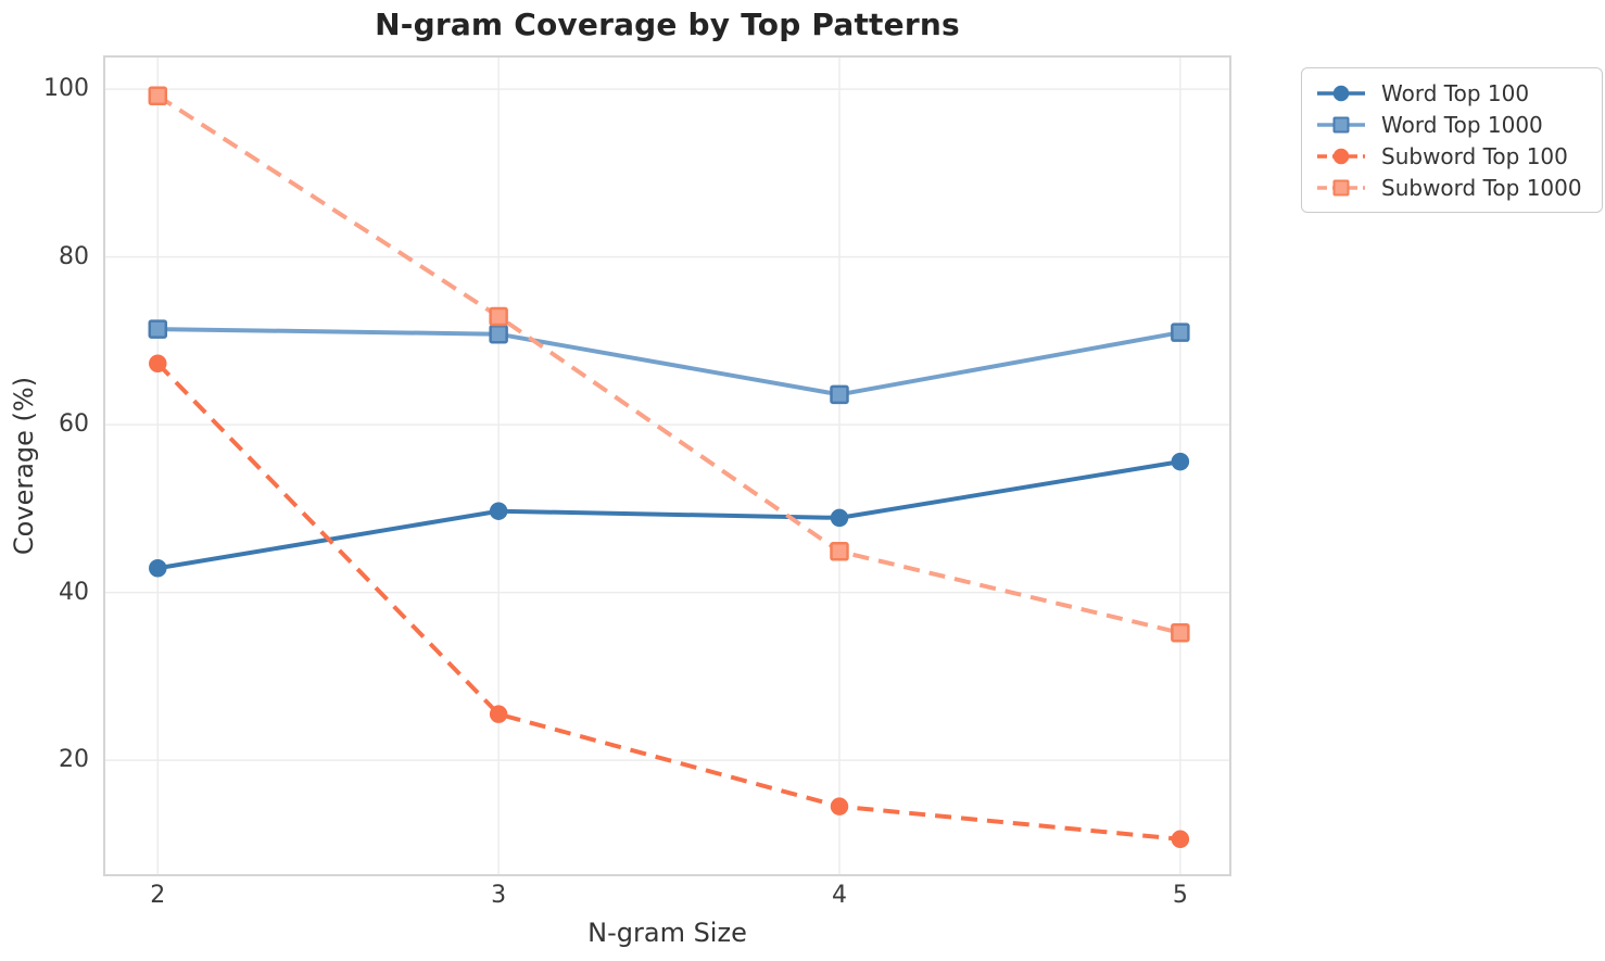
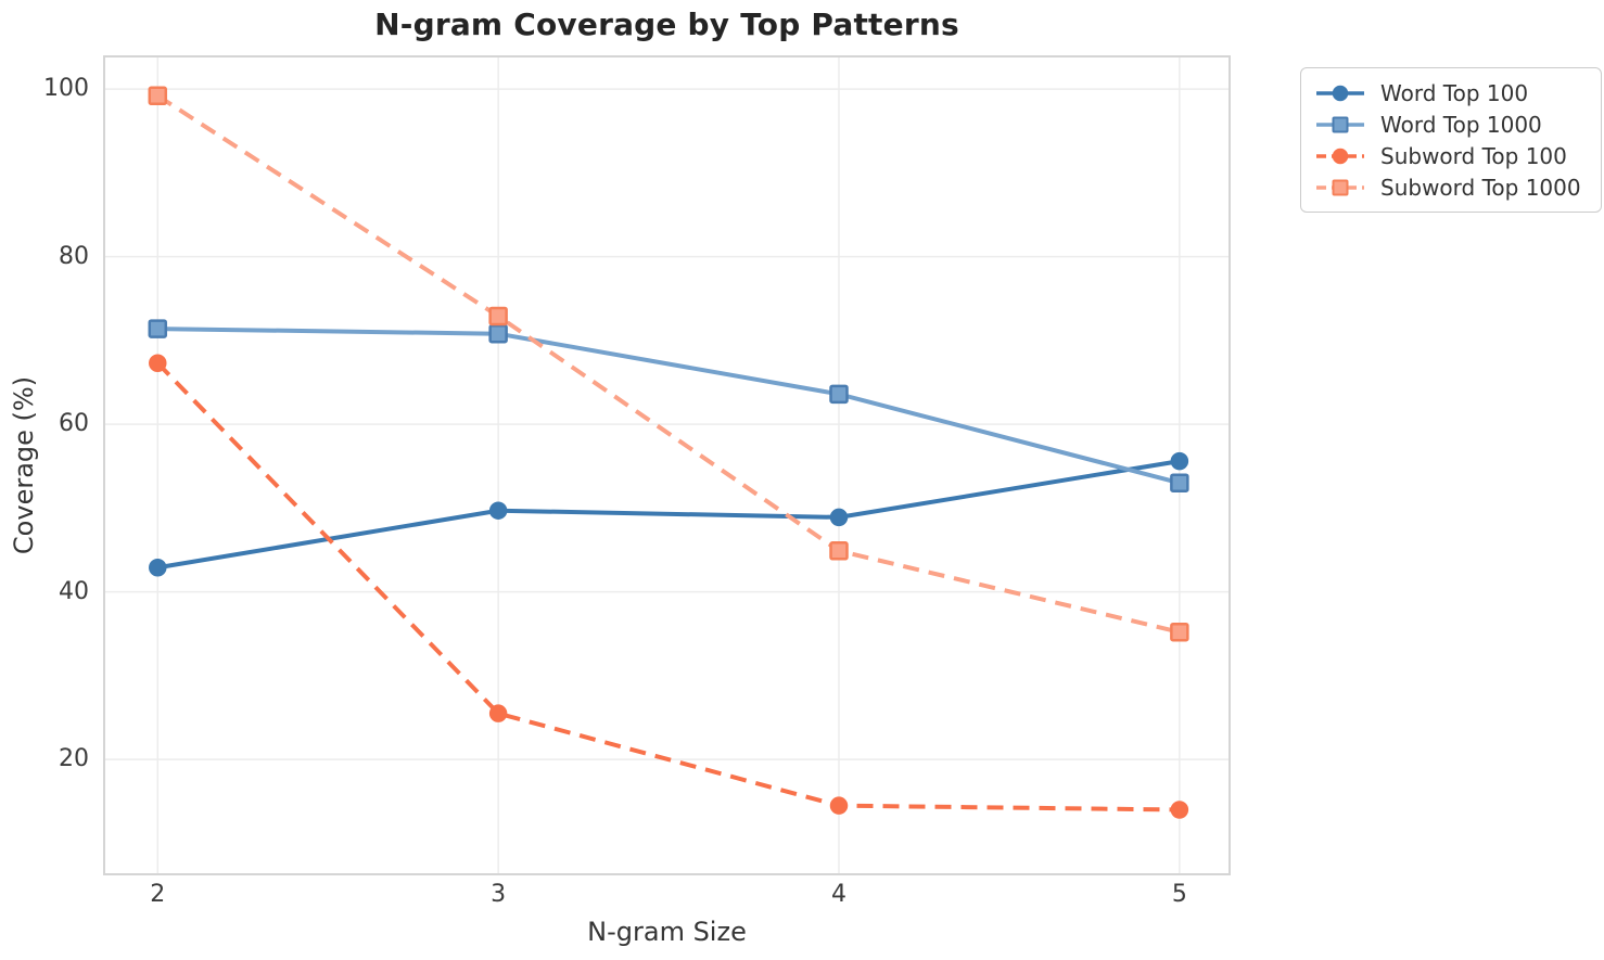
Word Top 1000/5: 71 -> 53
Subword Top 100/5: 11 -> 14
